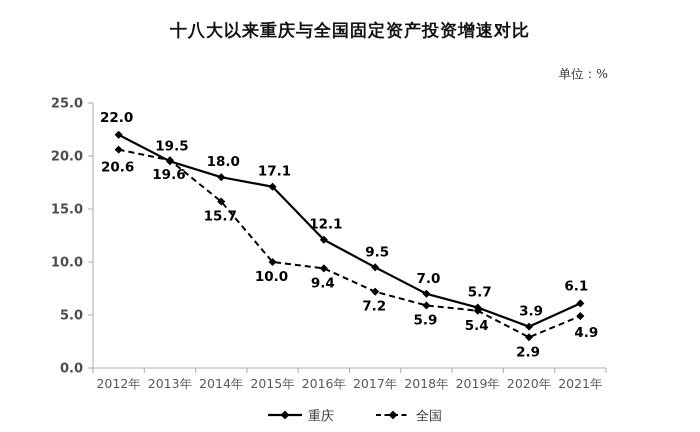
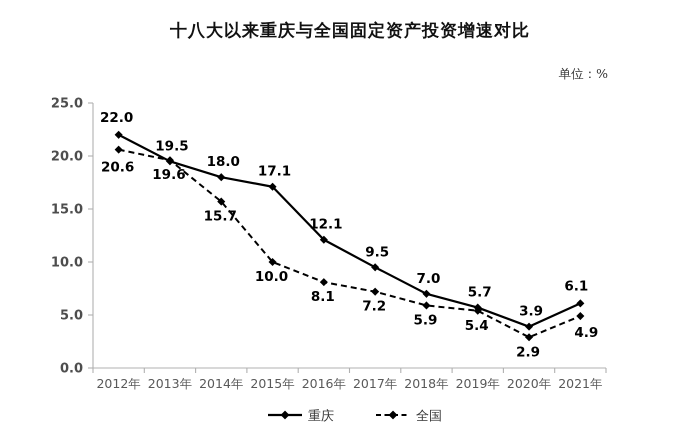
全国/2016年: 9.4 -> 8.1
